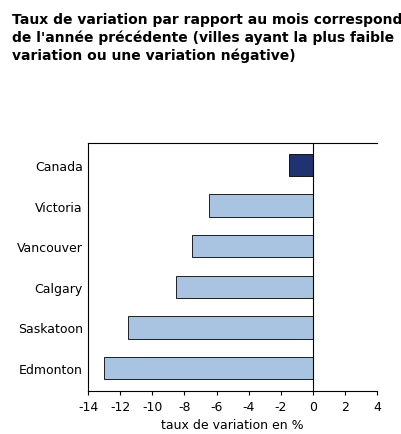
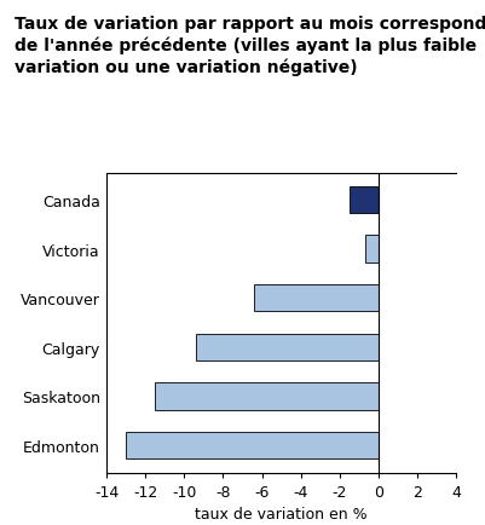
Victoria: -6.5 -> -0.7
Vancouver: -7.5 -> -6.4
Calgary: -8.5 -> -9.4
